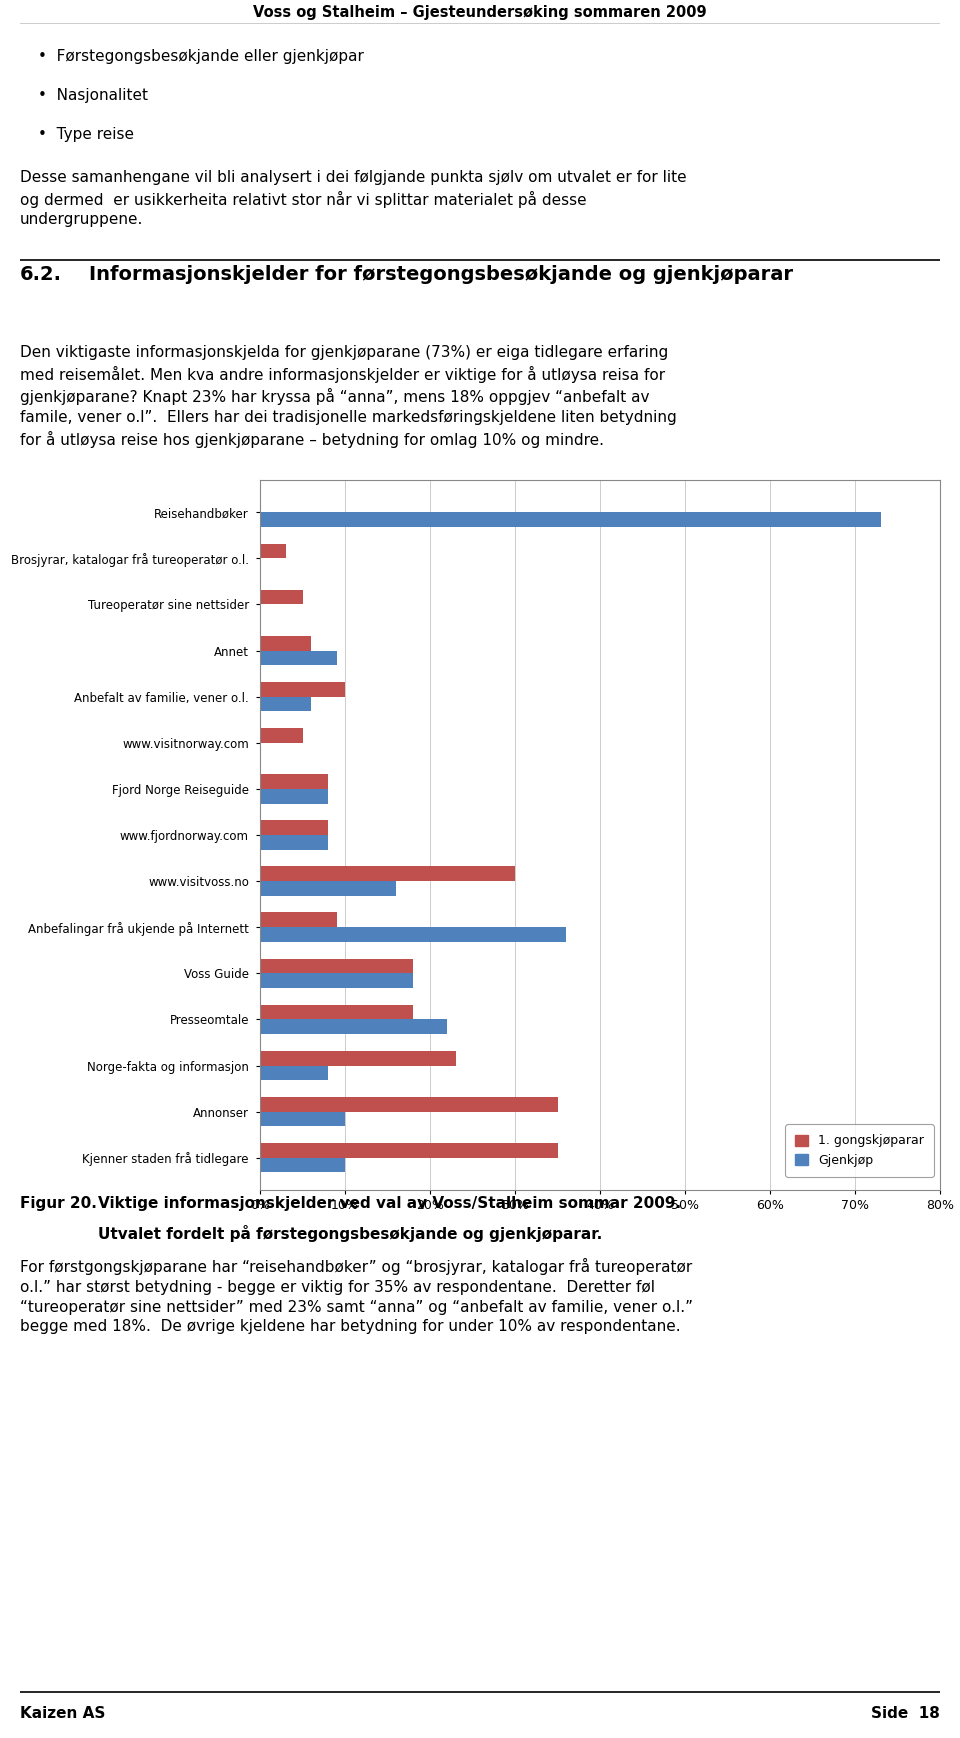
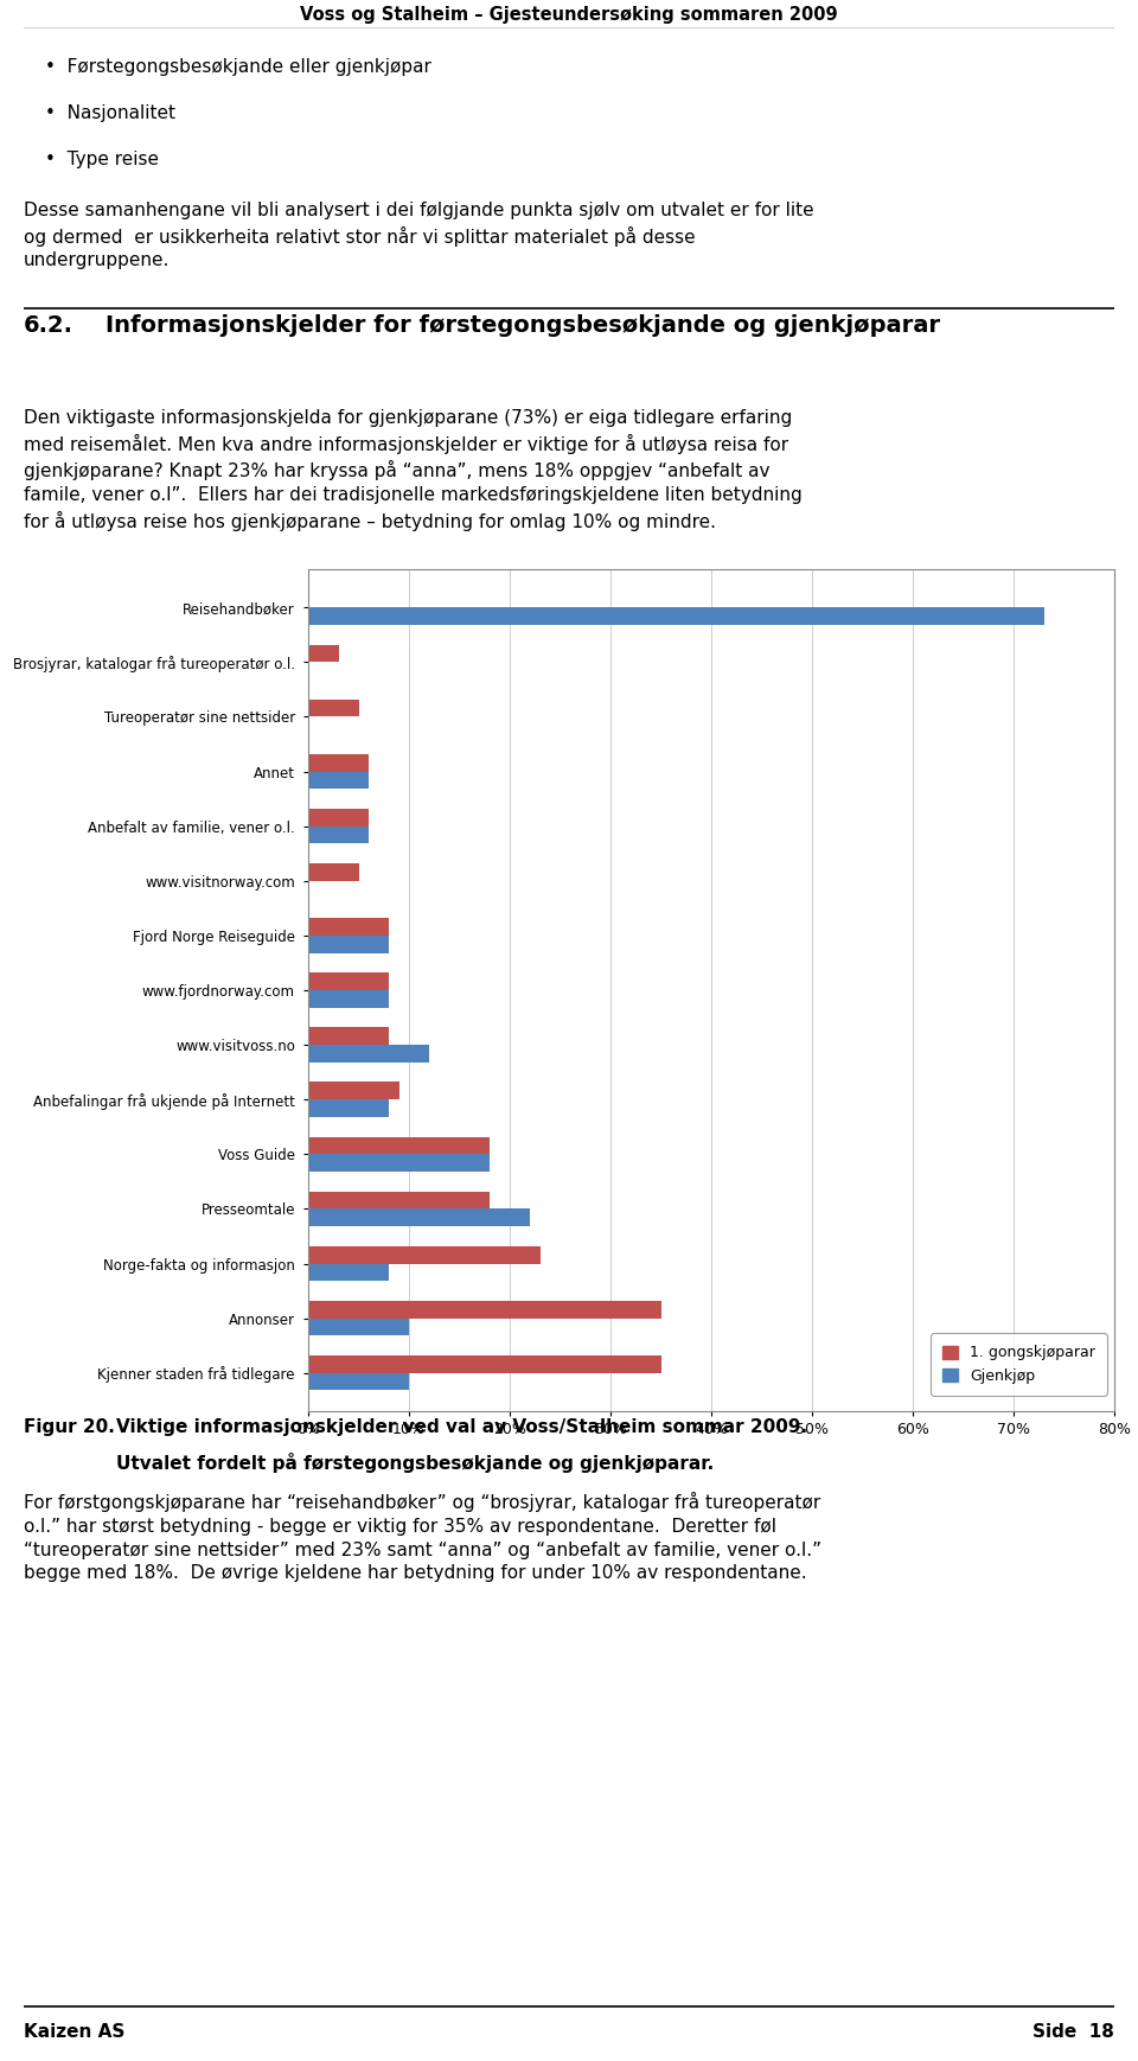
Gjenkjøp/Annet: 9% -> 6%
1. gongskjøparar/Anbefalt av familie, vener o.l.: 10% -> 6%
1. gongskjøparar/www.visitvoss.no: 30% -> 8%
Gjenkjøp/www.visitvoss.no: 16% -> 12%
Gjenkjøp/Anbefalingar frå ukjende på Internett: 36% -> 8%
